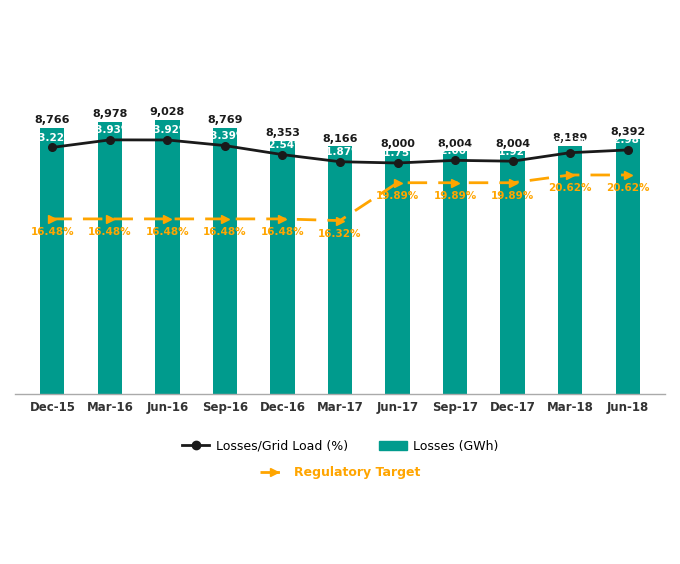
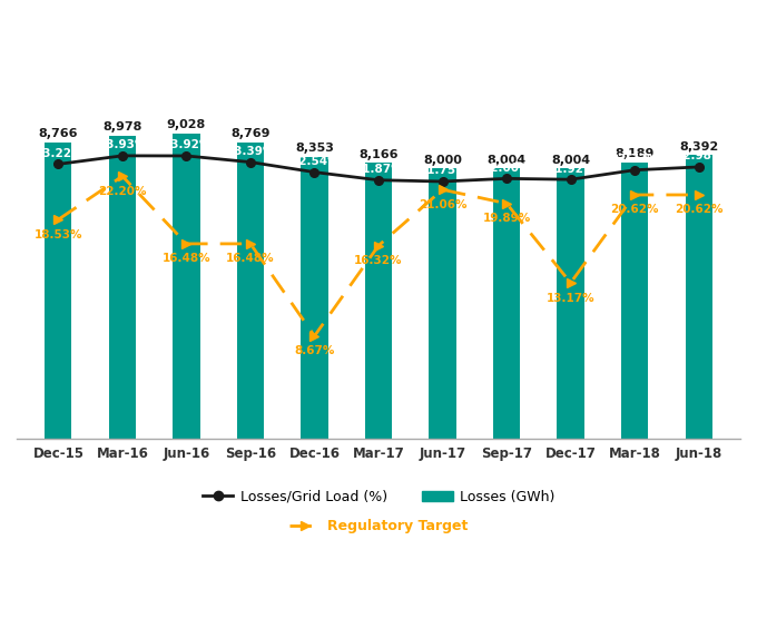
Regulatory Target/Dec-15: 16.48% -> 18.53%
Regulatory Target/Mar-16: 16.48% -> 22.20%
Regulatory Target/Dec-16: 16.48% -> 8.67%
Regulatory Target/Jun-17: 19.89% -> 21.06%
Regulatory Target/Dec-17: 19.89% -> 13.17%
